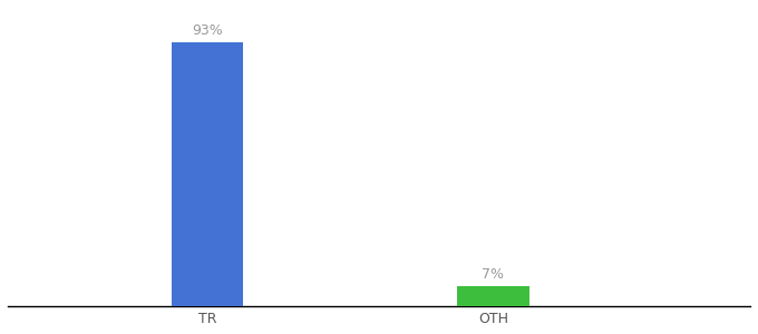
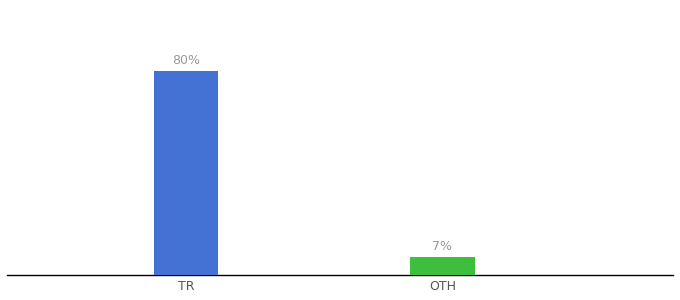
TR: 93% -> 80%
